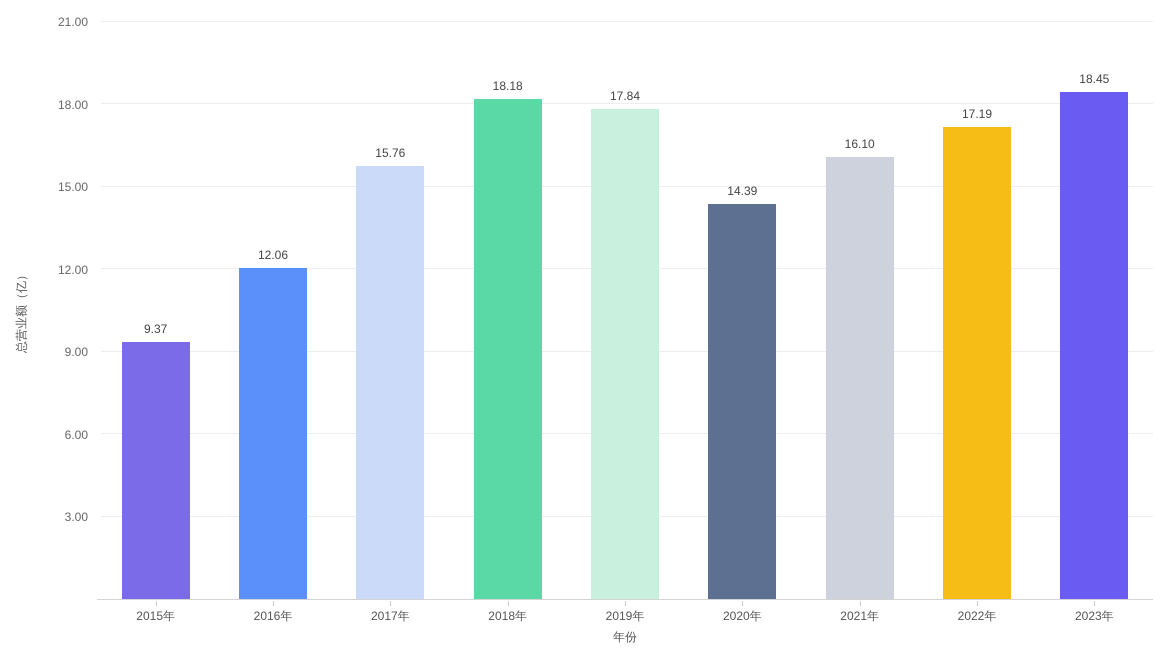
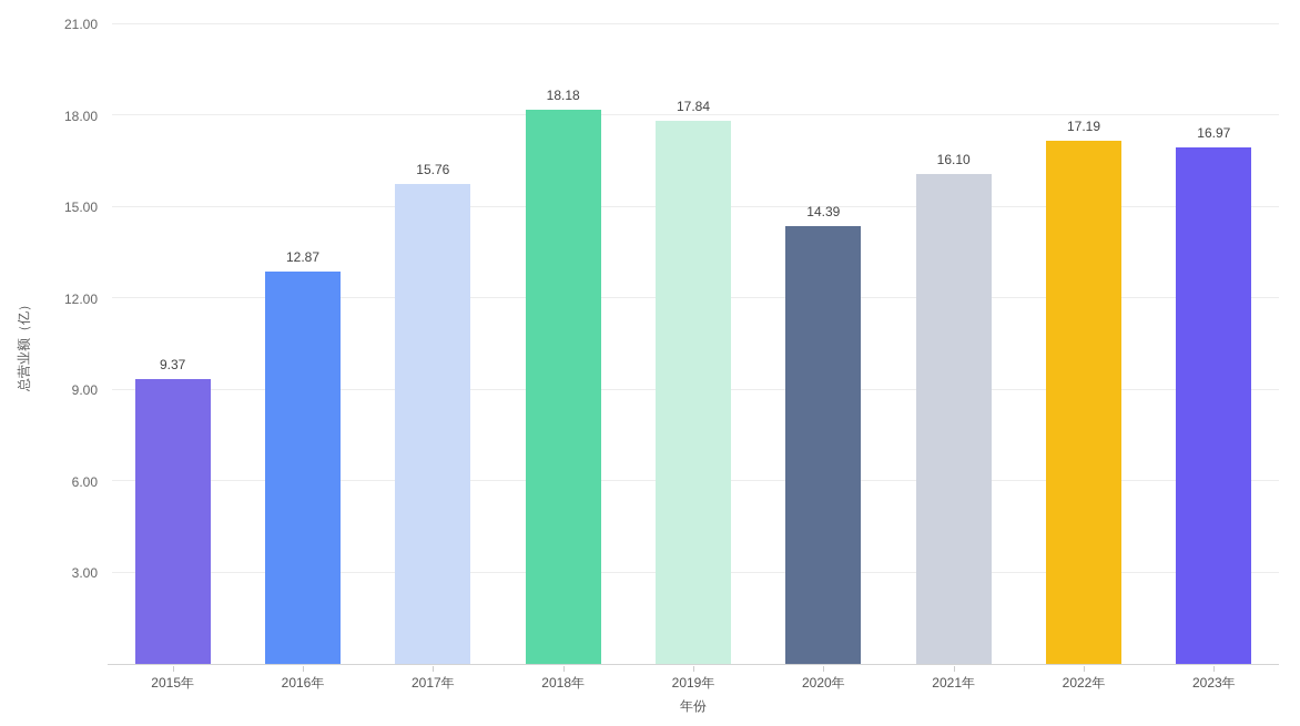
2016年: 12.06 -> 12.87
2023年: 18.45 -> 16.97
